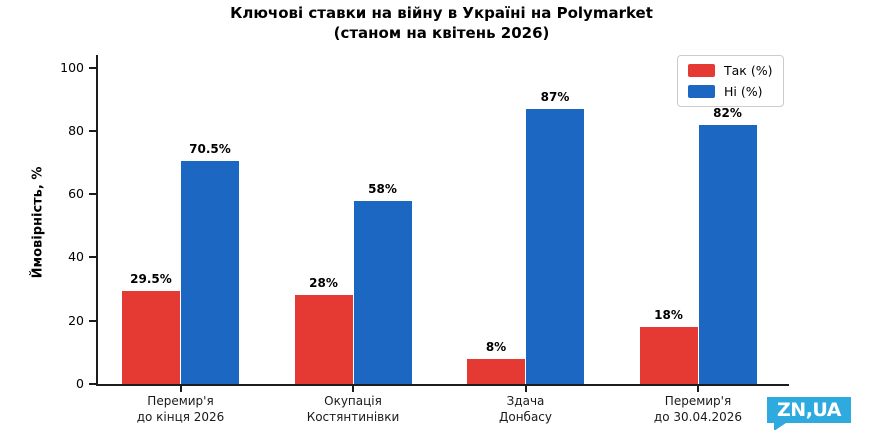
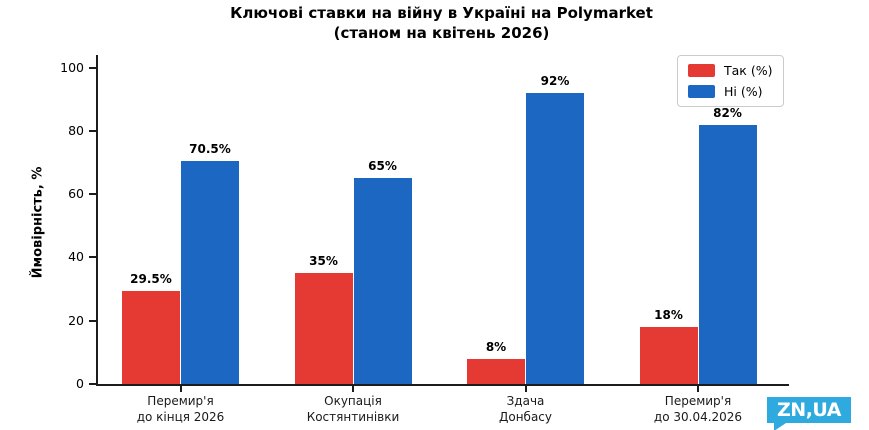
Так (%)/Окупація Костянтинівки: 28% -> 35%
Ні (%)/Окупація Костянтинівки: 58% -> 65%
Ні (%)/Здача Донбасу: 87% -> 92%
